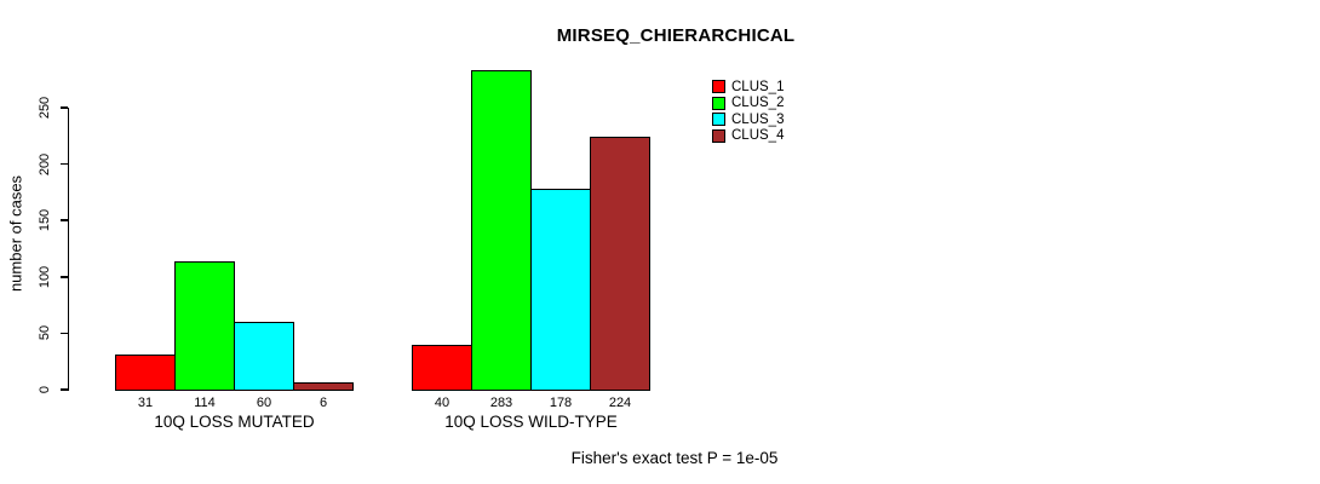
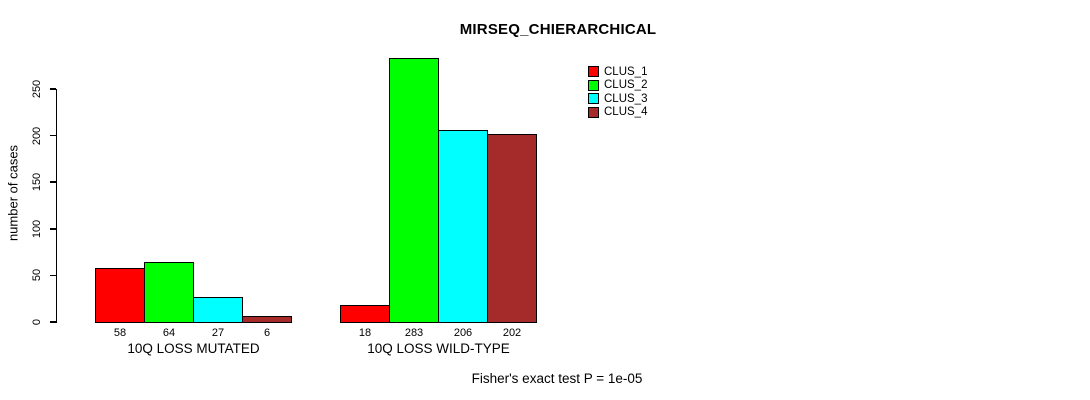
CLUS_1/10Q LOSS MUTATED: 31 -> 58
CLUS_2/10Q LOSS MUTATED: 114 -> 64
CLUS_3/10Q LOSS MUTATED: 60 -> 27
CLUS_1/10Q LOSS WILD-TYPE: 40 -> 18
CLUS_3/10Q LOSS WILD-TYPE: 178 -> 206
CLUS_4/10Q LOSS WILD-TYPE: 224 -> 202
